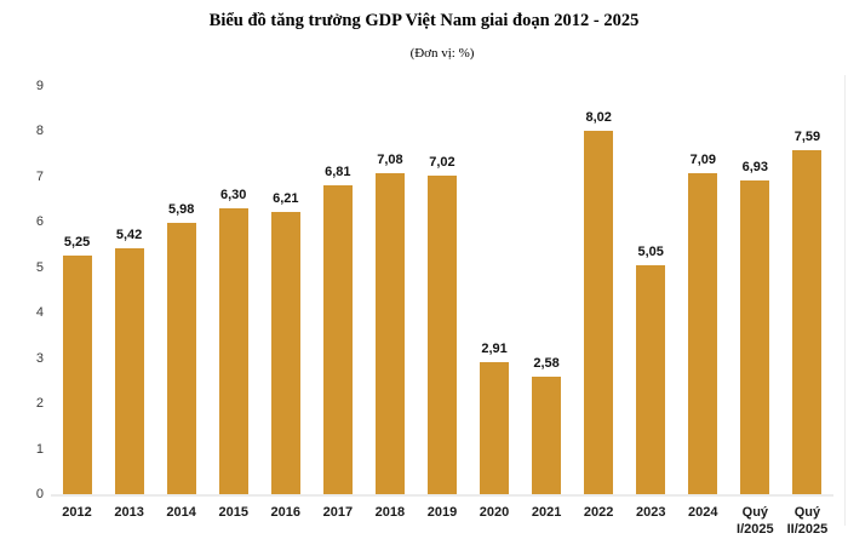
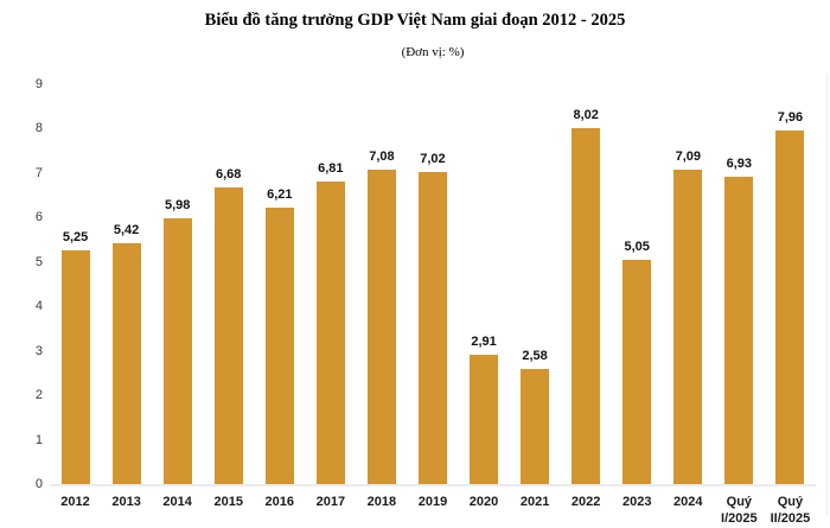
2015: 6,30 -> 6,68
Quý II/2025: 7,59 -> 7,96
